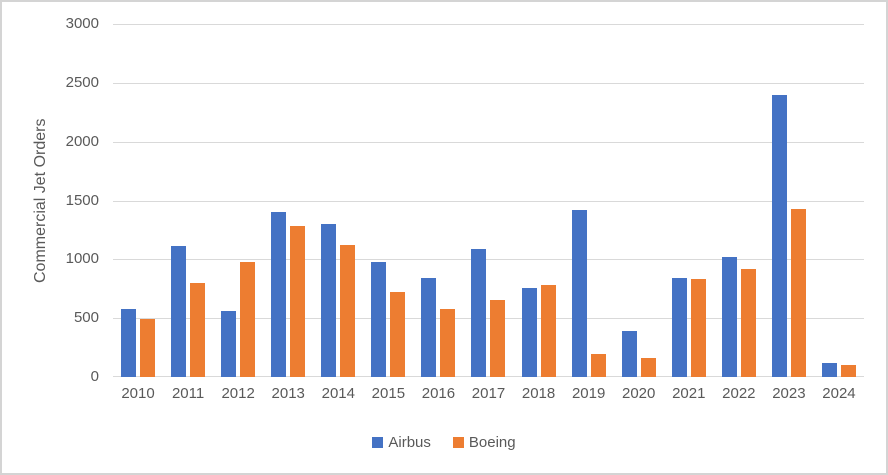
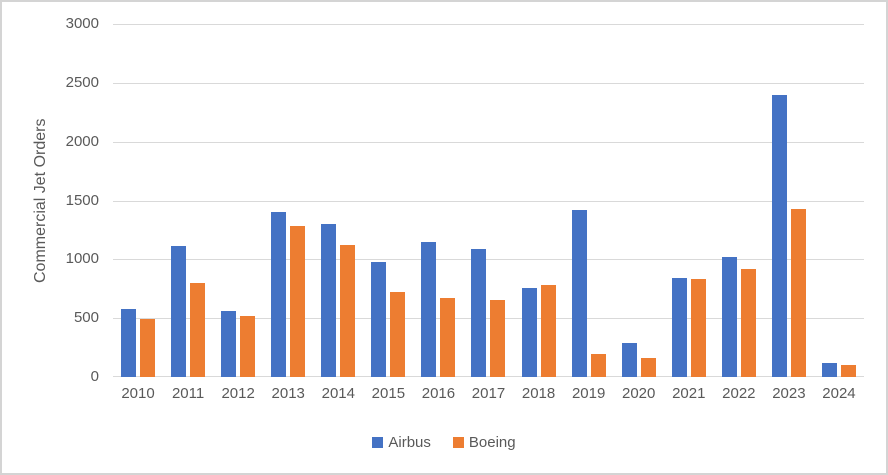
Boeing/2012: 980 -> 520
Airbus/2016: 840 -> 1150
Boeing/2016: 580 -> 670
Airbus/2020: 400 -> 290
